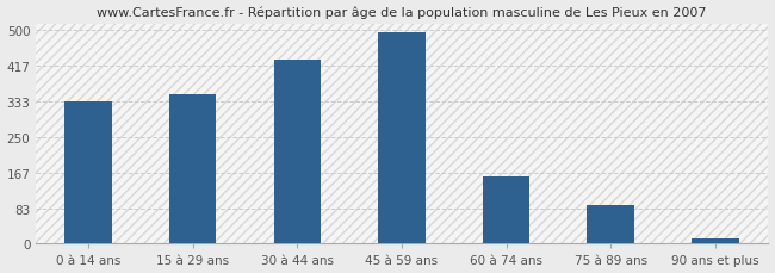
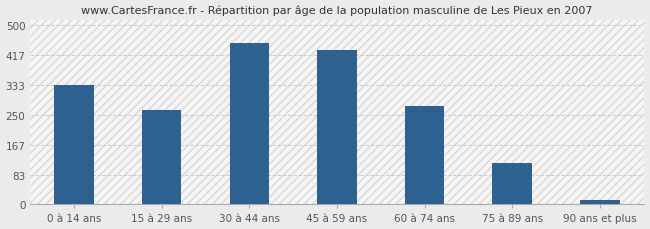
15 à 29 ans: 350 -> 265
30 à 44 ans: 430 -> 450
45 à 59 ans: 496 -> 430
60 à 74 ans: 158 -> 275
75 à 89 ans: 90 -> 115
